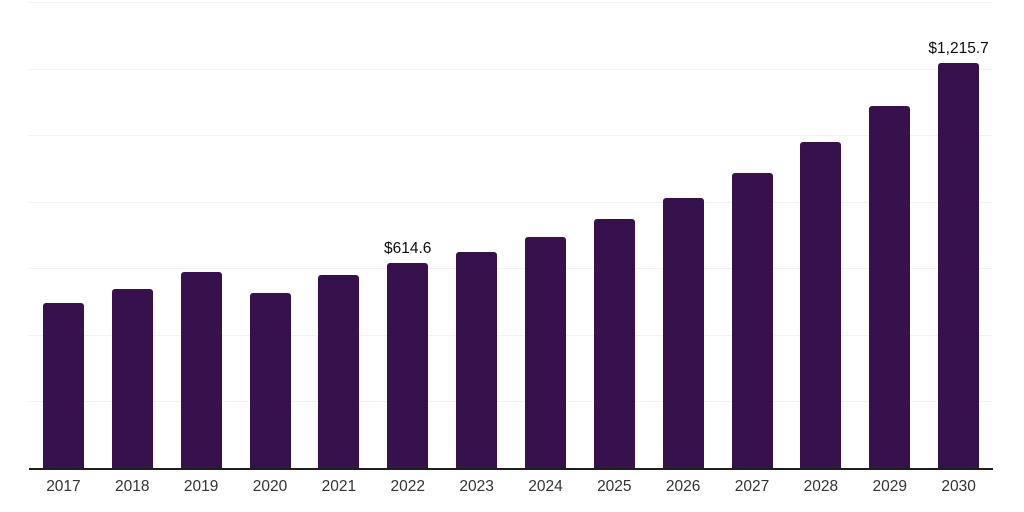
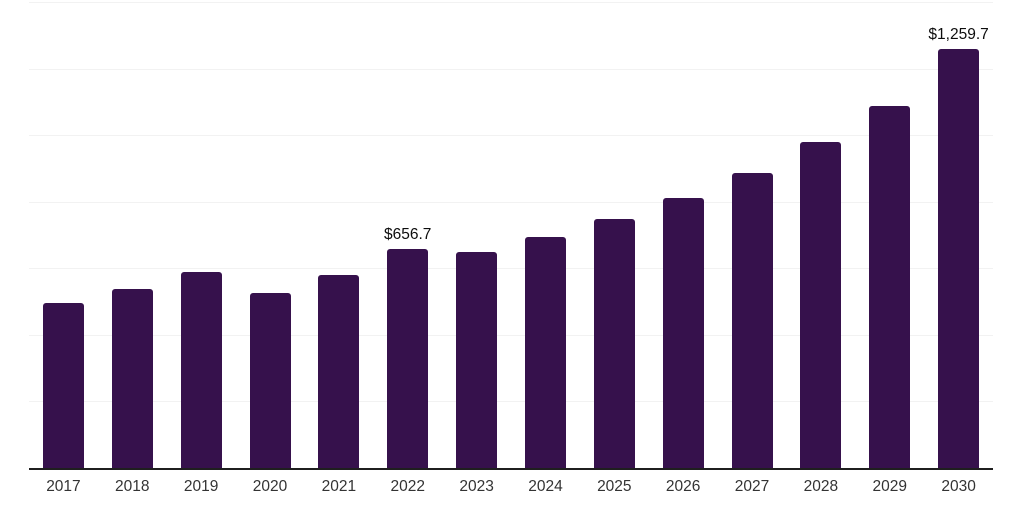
2022: $614.6 -> $656.7
2030: $1,215.7 -> $1,259.7
